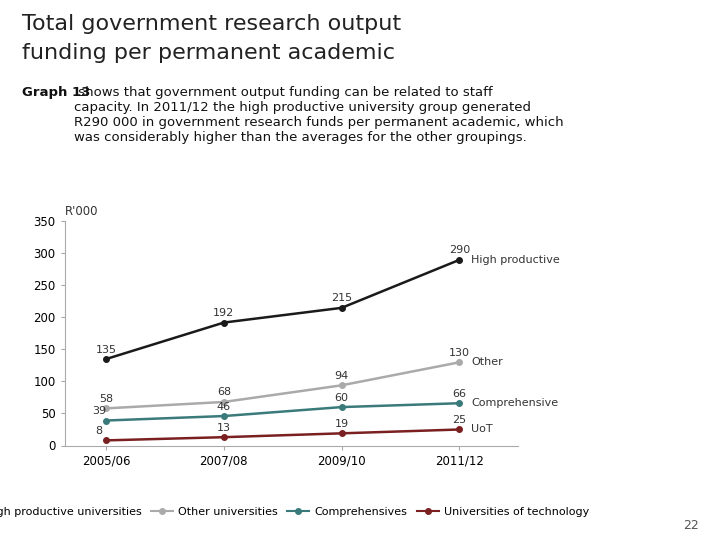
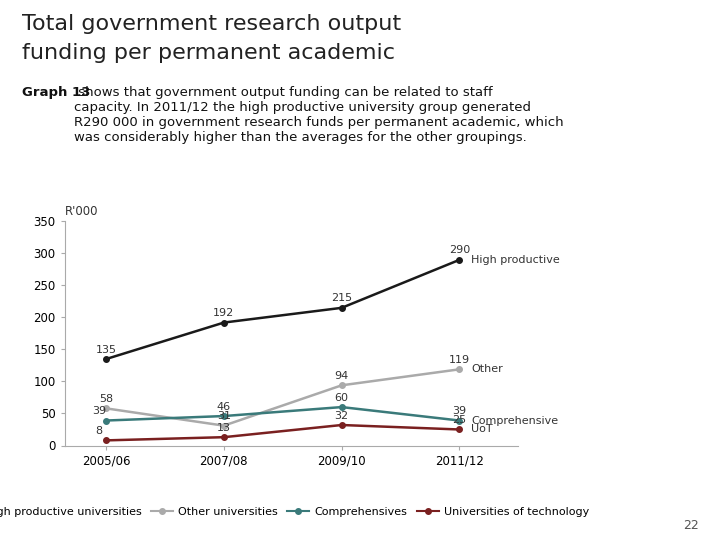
Other universities/2007/08: 68 -> 31
Universities of technology/2009/10: 19 -> 32
Other universities/2011/12: 130 -> 119
Comprehensives/2011/12: 66 -> 39
